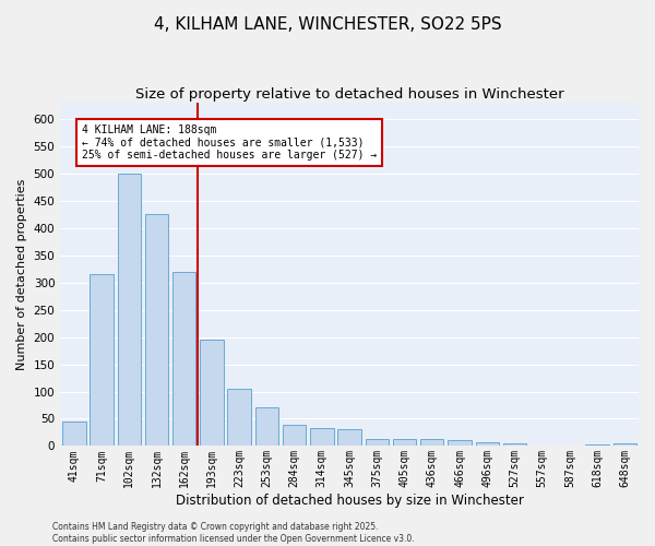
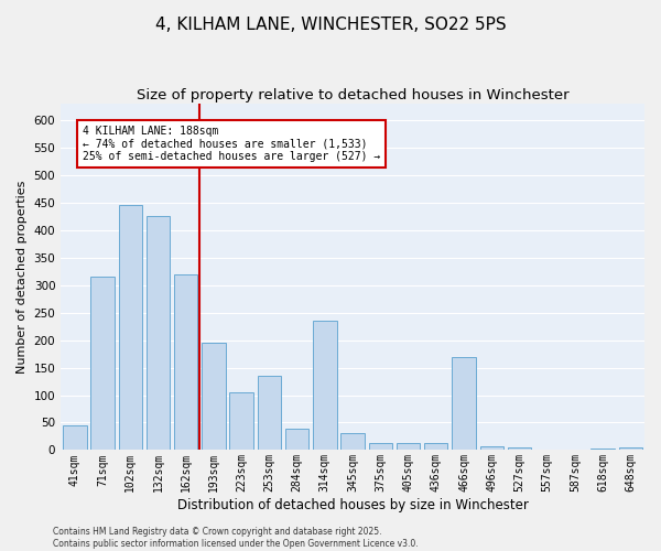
102sqm: 500 -> 445
253sqm: 70 -> 135
314sqm: 33 -> 235
466sqm: 10 -> 170
